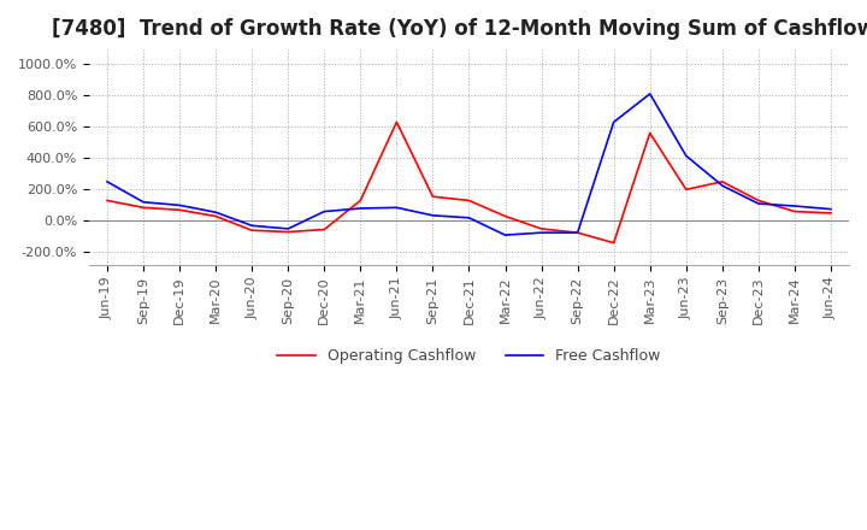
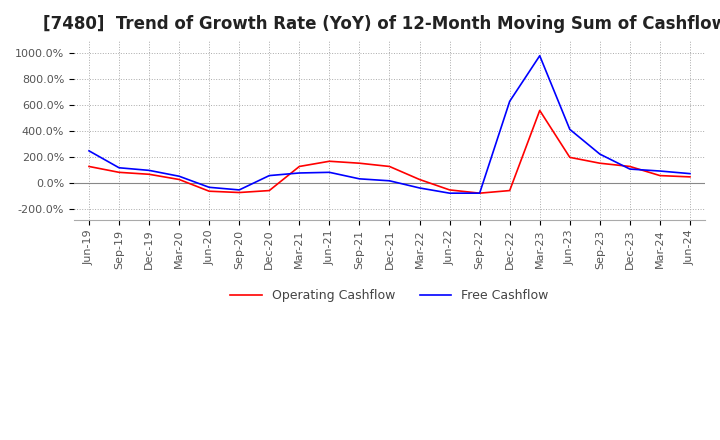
Operating Cashflow/Jun-21: 630% -> 170%
Free Cashflow/Mar-22: -90% -> -40%
Operating Cashflow/Dec-22: -140% -> -60%
Free Cashflow/Mar-23: 810% -> 980%
Operating Cashflow/Sep-23: 250% -> 160%
